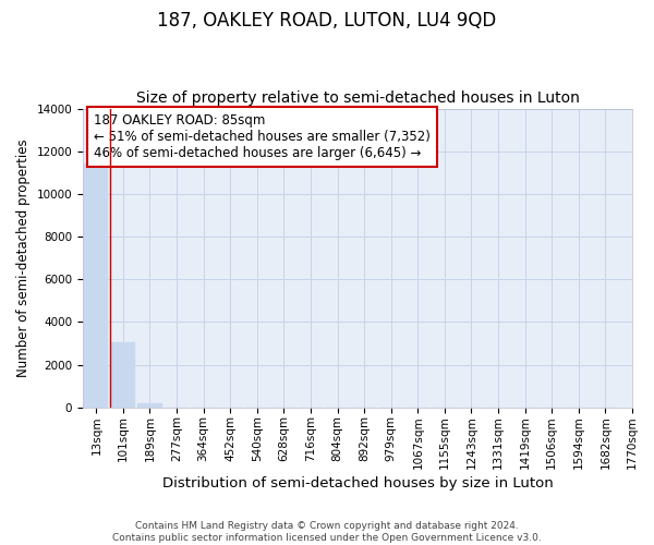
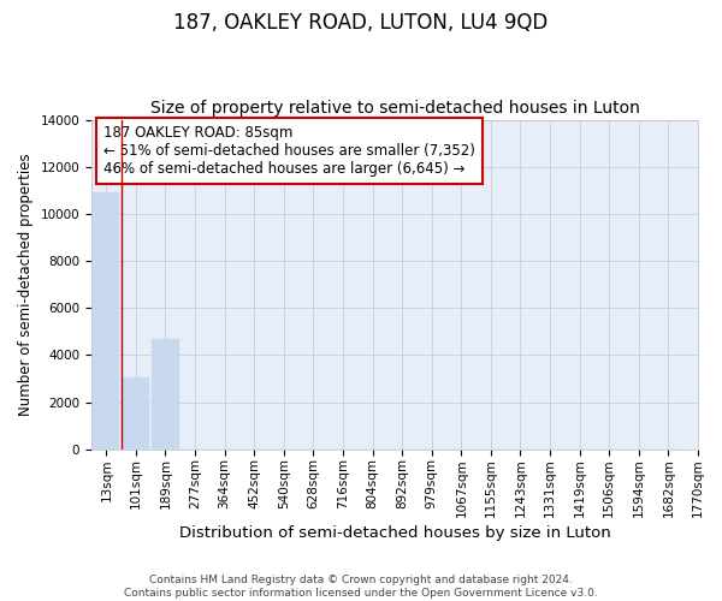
13sqm: 11400 -> 10900
189sqm: 200 -> 4700
